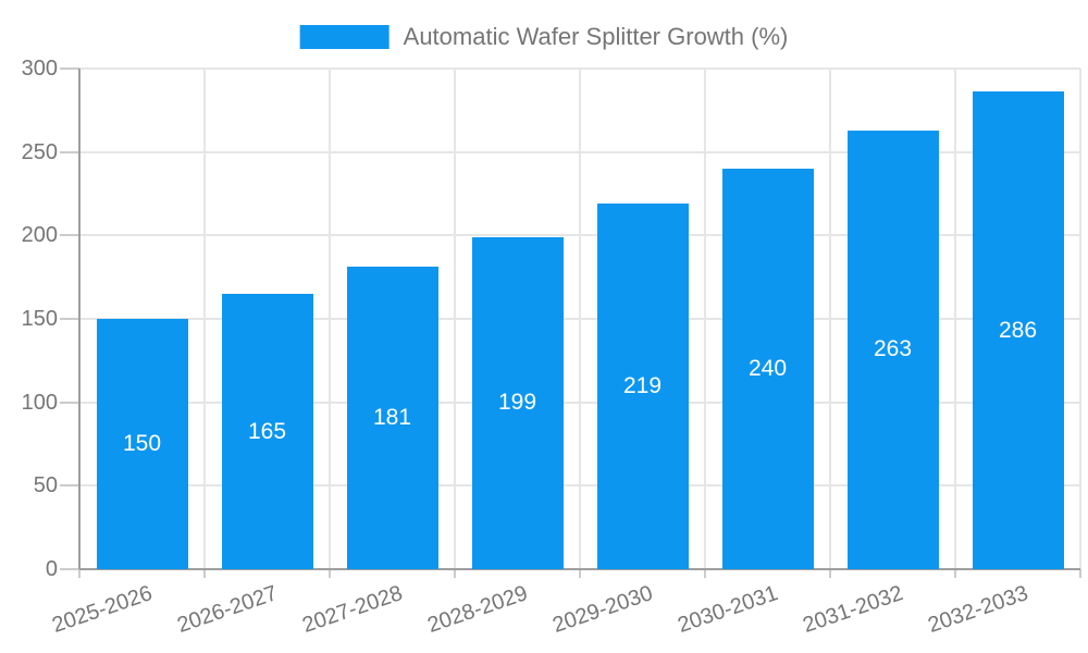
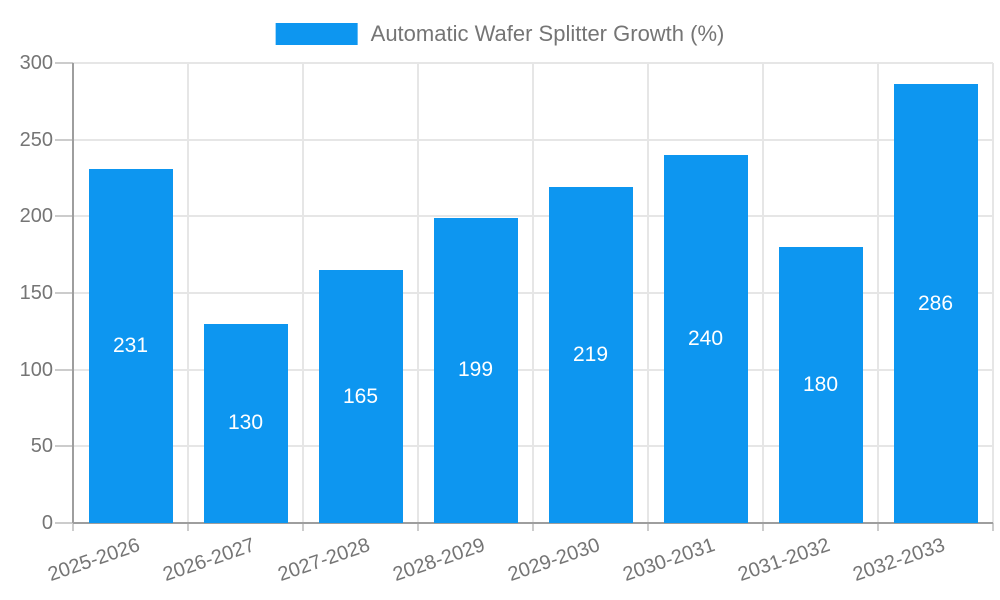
2025-2026: 150 -> 231
2026-2027: 165 -> 130
2027-2028: 181 -> 165
2031-2032: 263 -> 180
